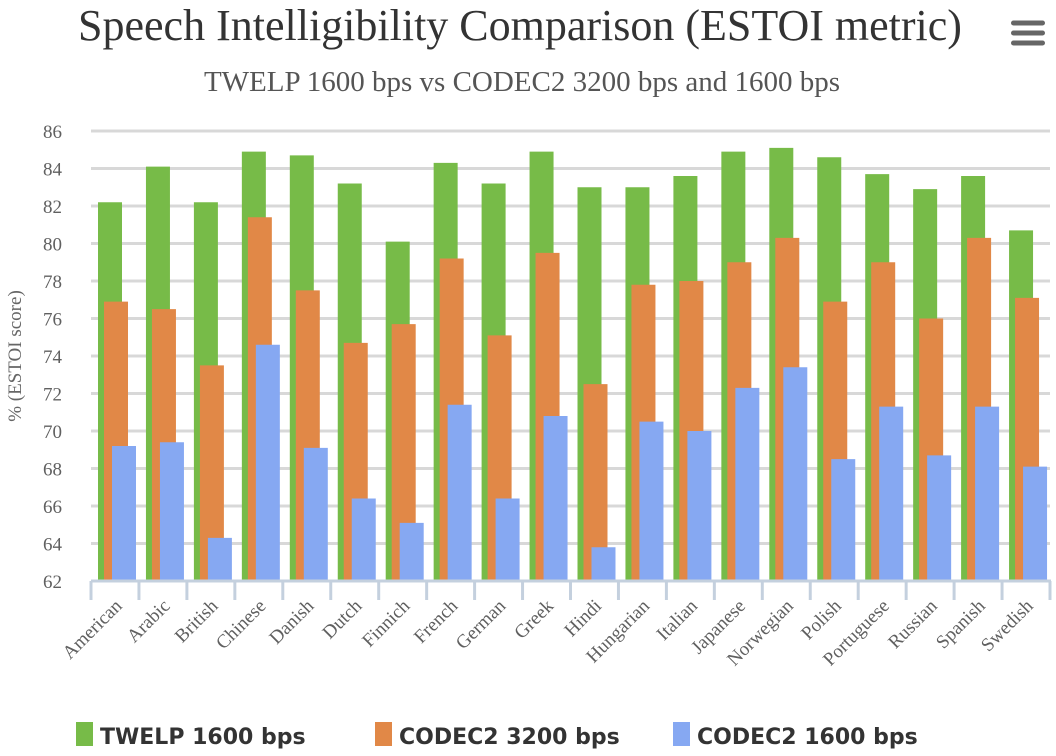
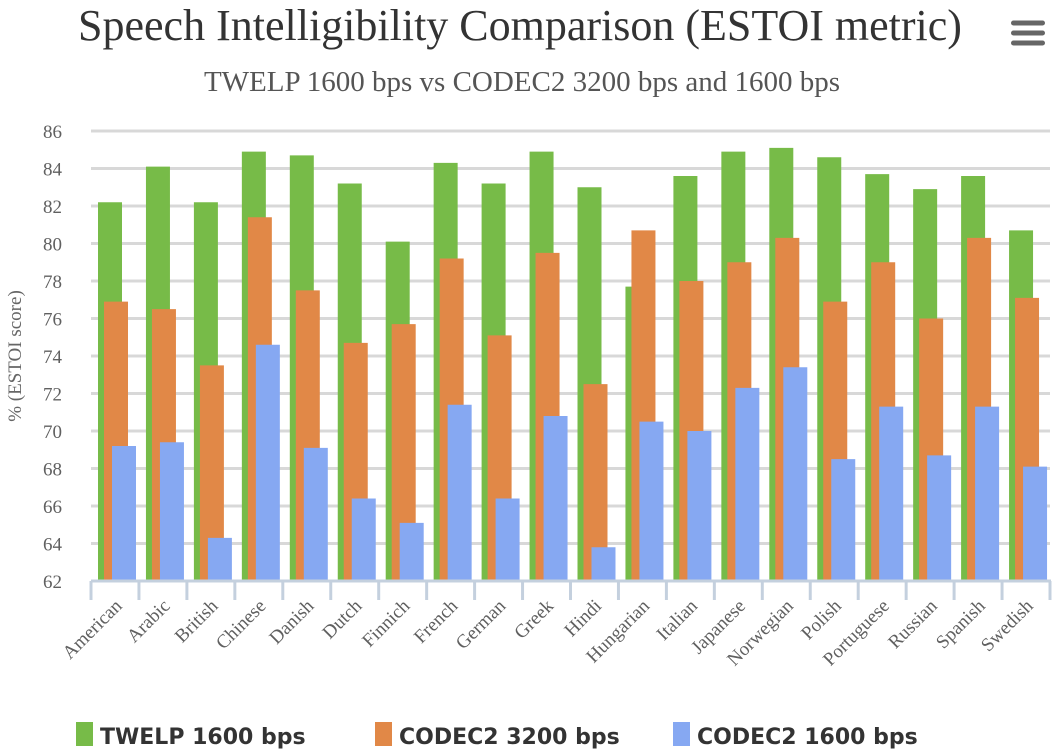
TWELP 1600 bps/Hungarian: 83.0 -> 77.7
CODEC2 3200 bps/Hungarian: 77.8 -> 80.7
